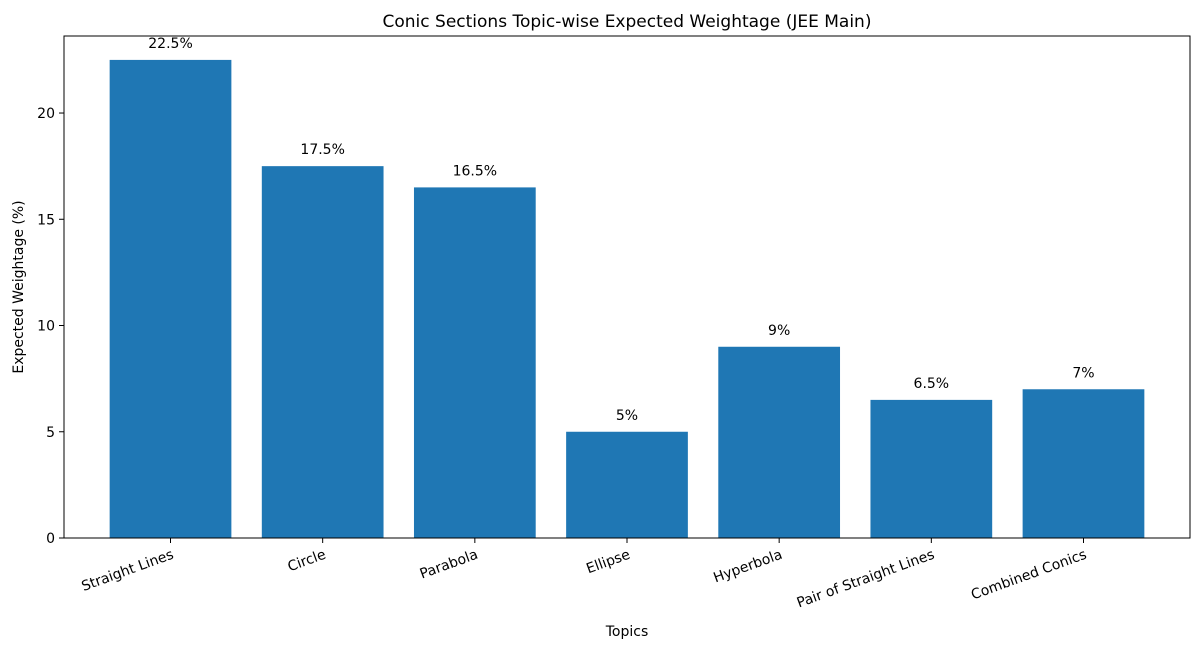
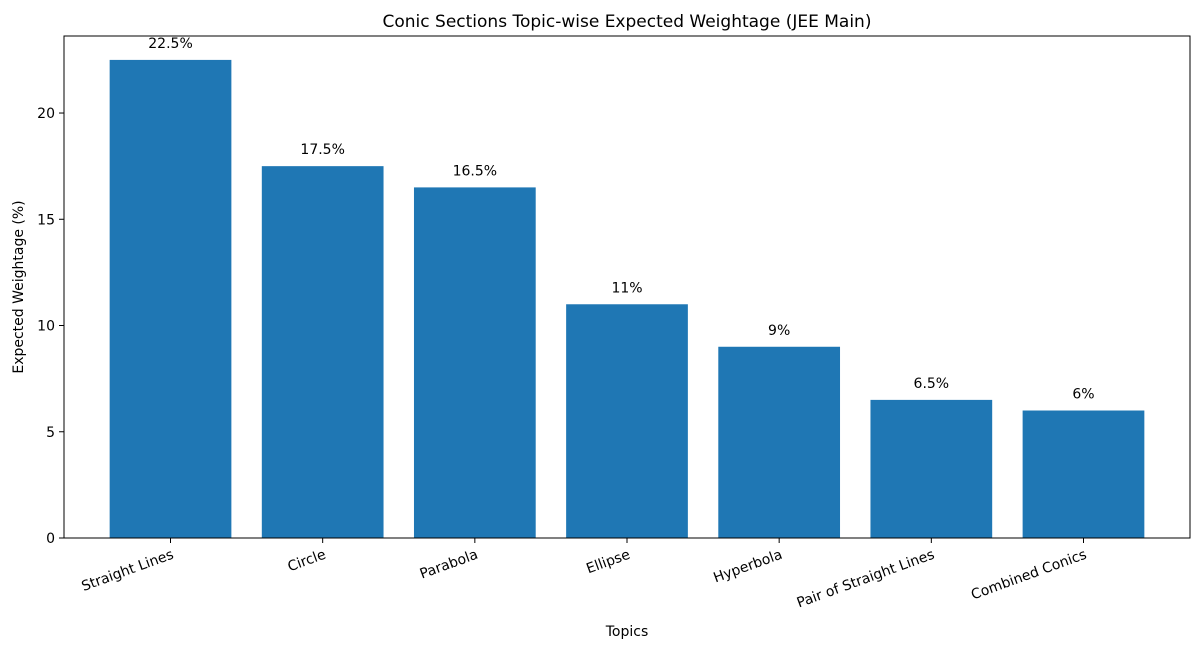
Ellipse: 5% -> 11%
Combined Conics: 7% -> 6%
